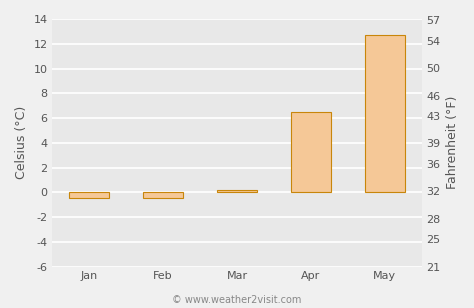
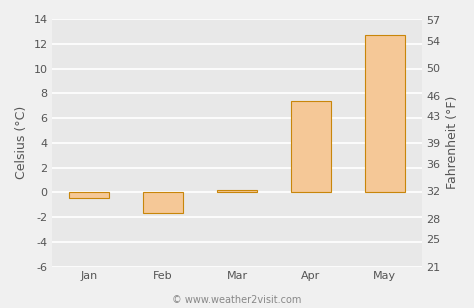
Feb: -0.5 -> -1.7
Apr: 6.5 -> 7.4
